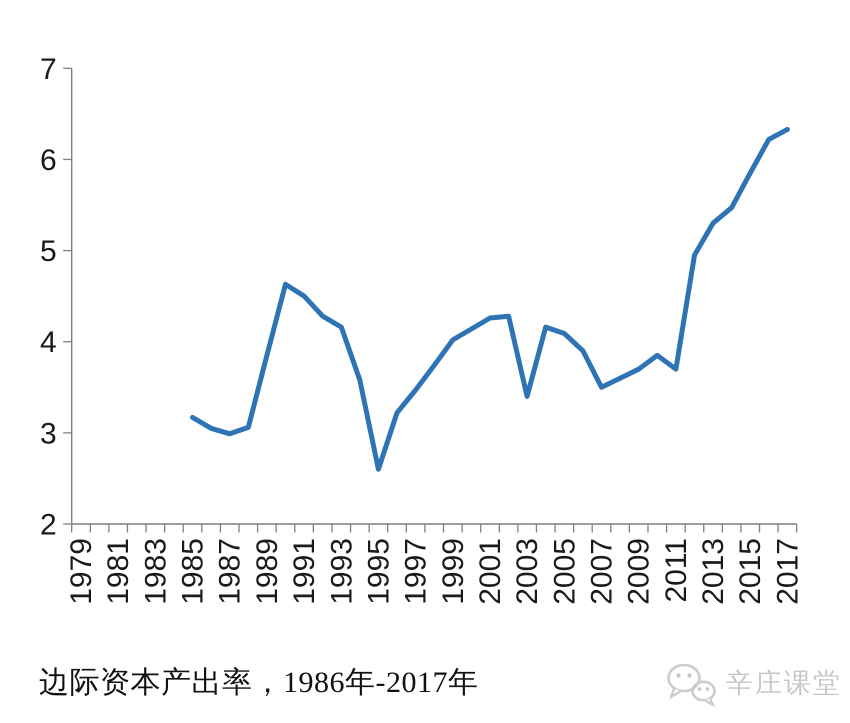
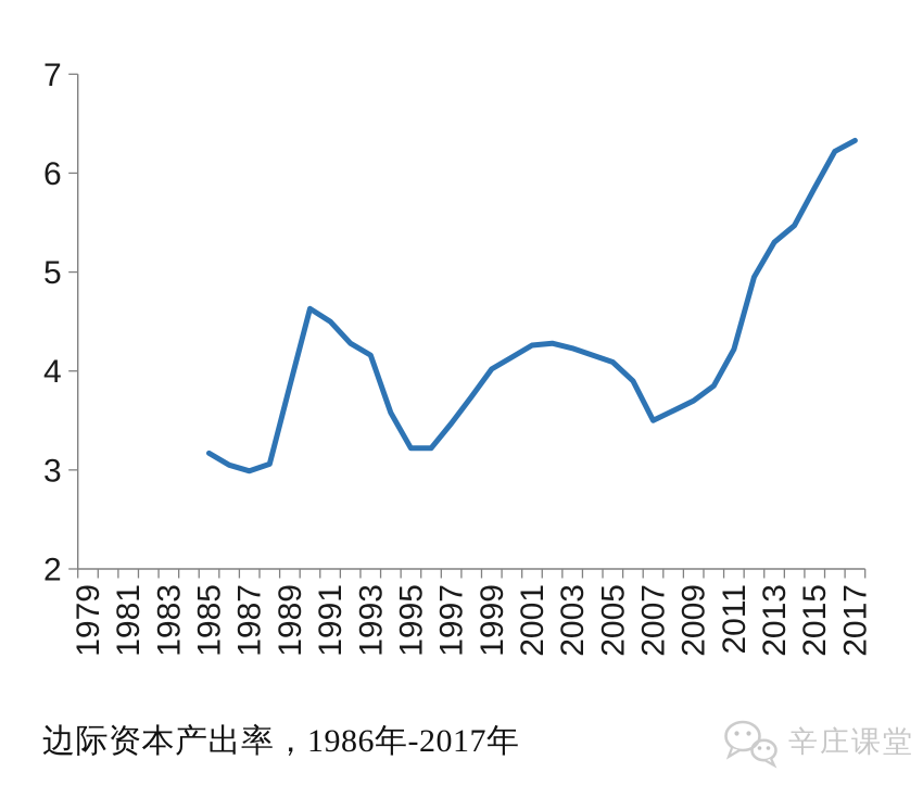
1995: 2.6 -> 3.2
2003: 3.4 -> 4.2
2011: 3.7 -> 4.2
